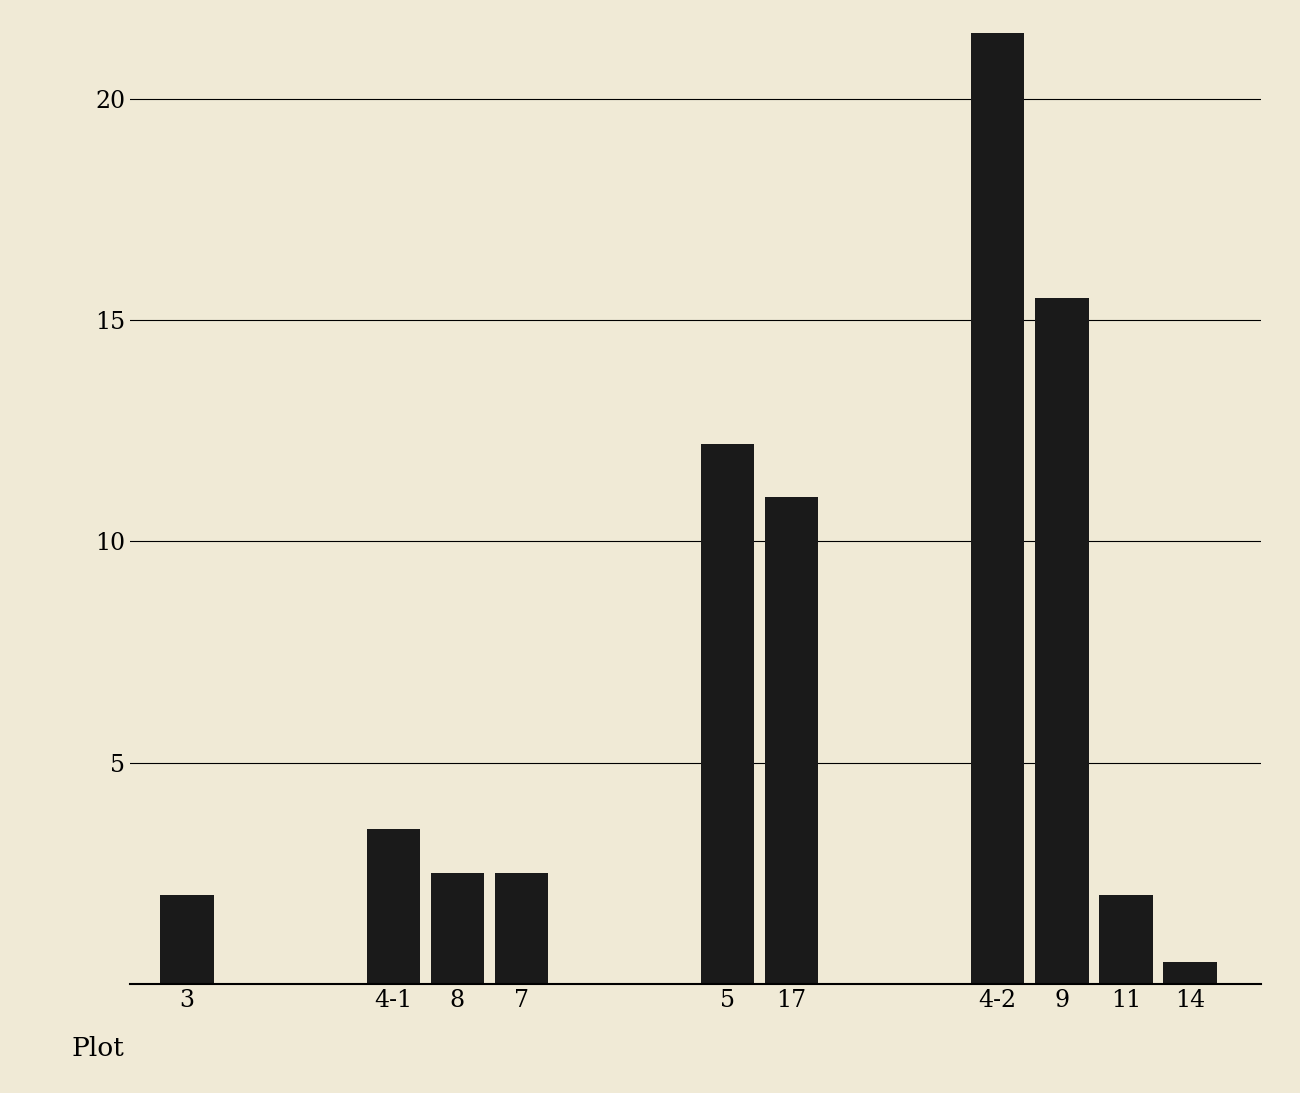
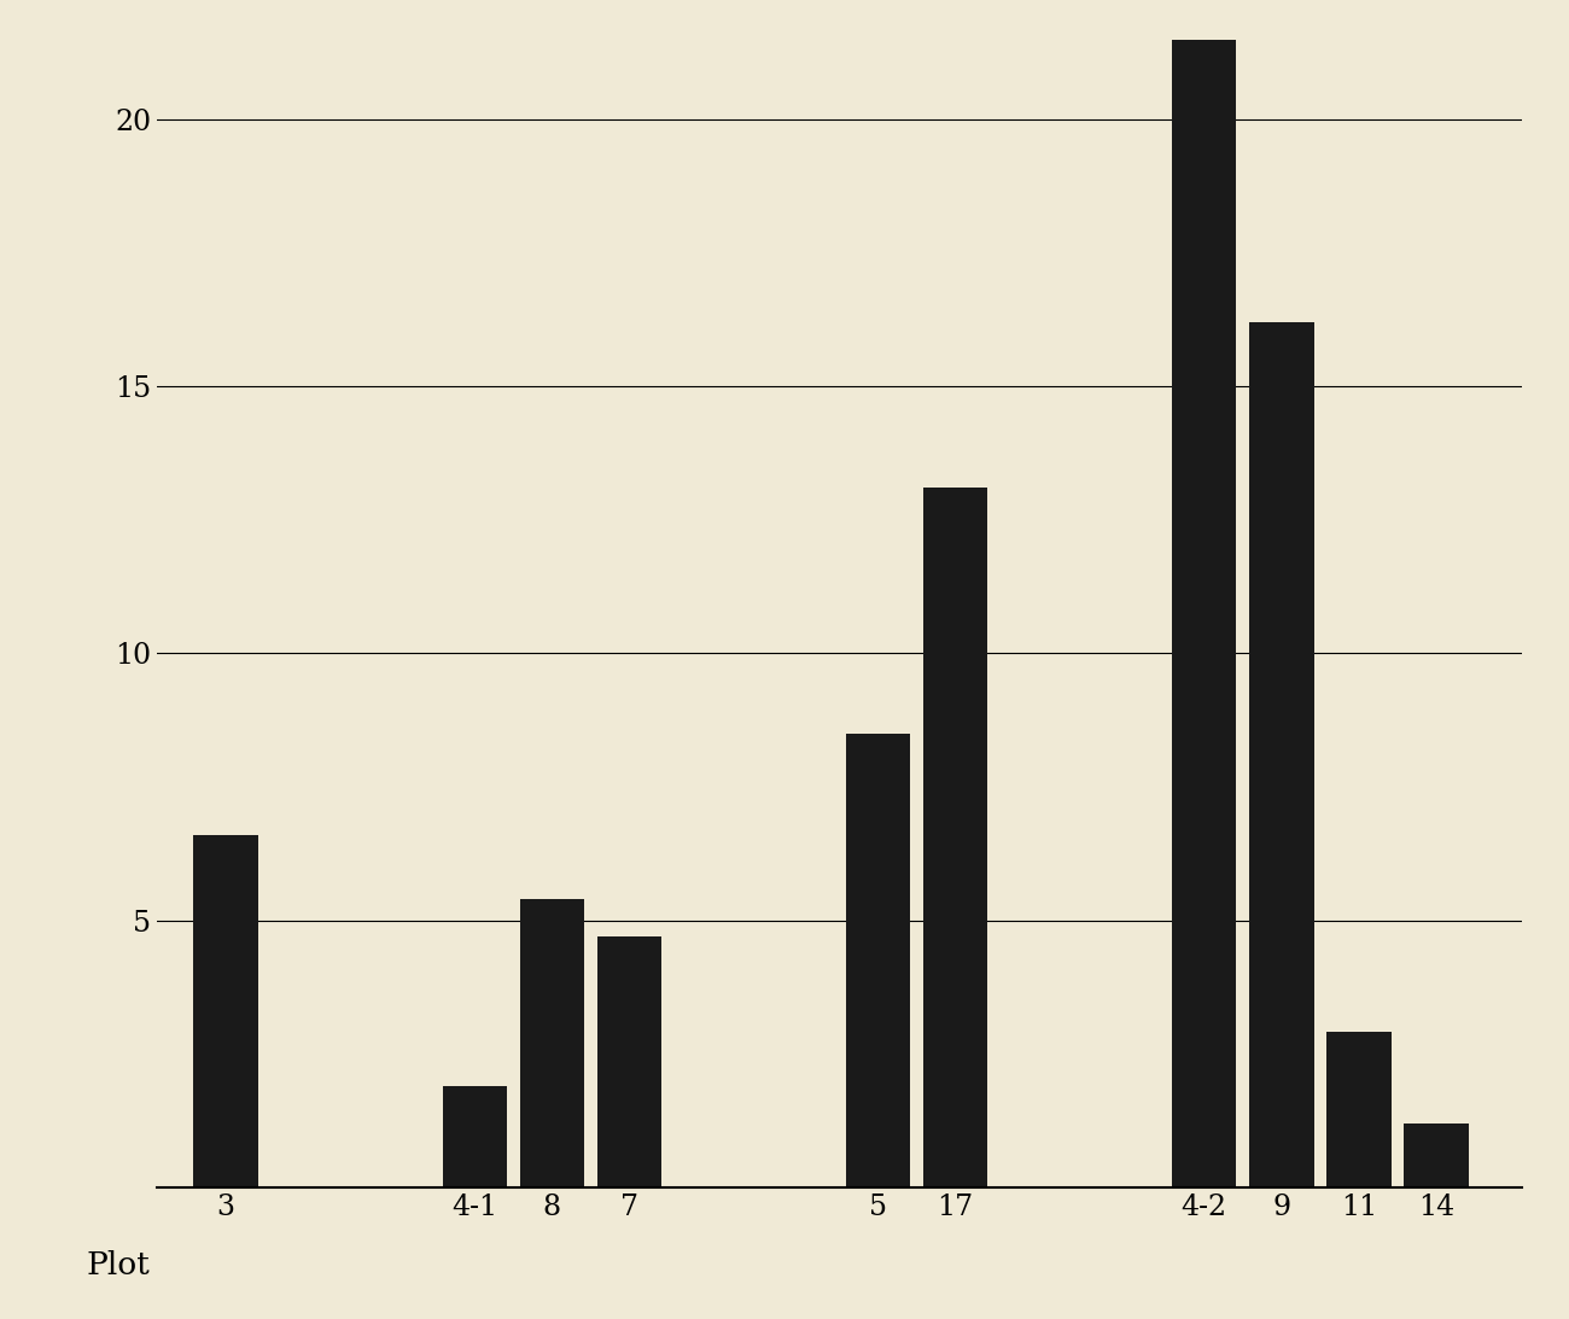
3: 2.0 -> 6.6
4-1: 3.5 -> 1.9
8: 2.5 -> 5.4
7: 2.5 -> 4.7
5: 12.2 -> 8.5
17: 11.0 -> 13.1
9: 15.5 -> 16.2
11: 2.0 -> 2.9
14: 0.5 -> 1.2
